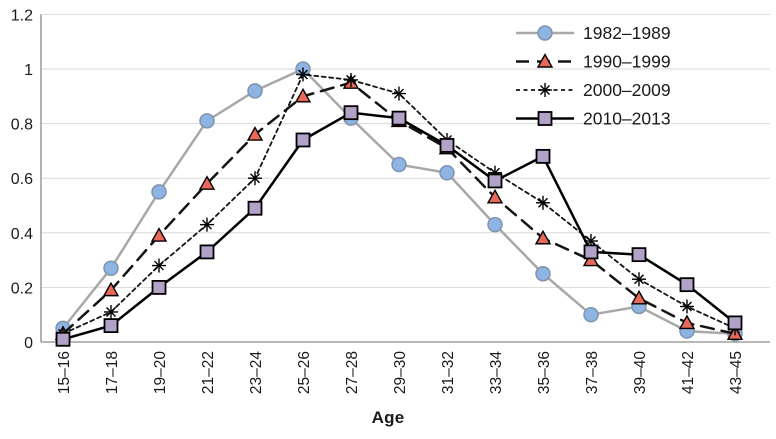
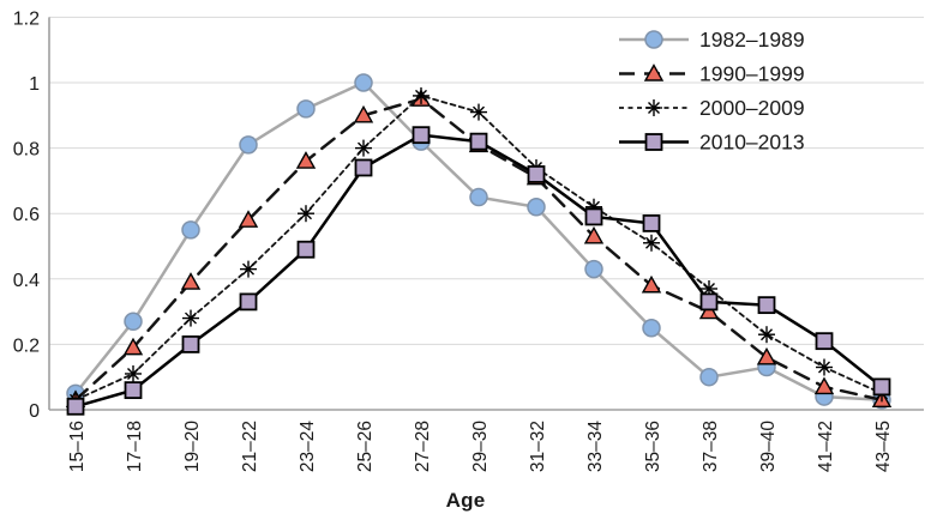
2000–2009/25–26: 0.98 -> 0.80
2010–2013/35–36: 0.68 -> 0.57
